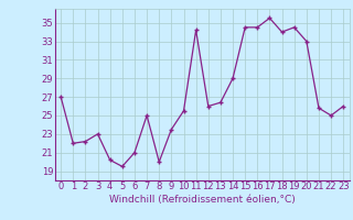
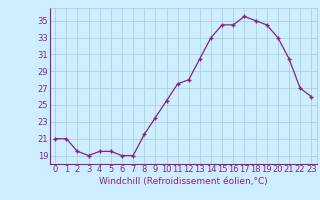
0: 27.0 -> 21.0
1: 22.0 -> 21.0
2: 22.2 -> 19.5
3: 23.0 -> 19.0
4: 20.2 -> 19.5
6: 21.0 -> 19.0
7: 25.0 -> 19.0
8: 20.0 -> 21.5
11: 34.2 -> 27.5
12: 26.0 -> 28.0
13: 26.4 -> 30.5
14: 29.0 -> 33.0
18: 34.0 -> 35.0
21: 25.8 -> 30.5
22: 25.0 -> 27.0
